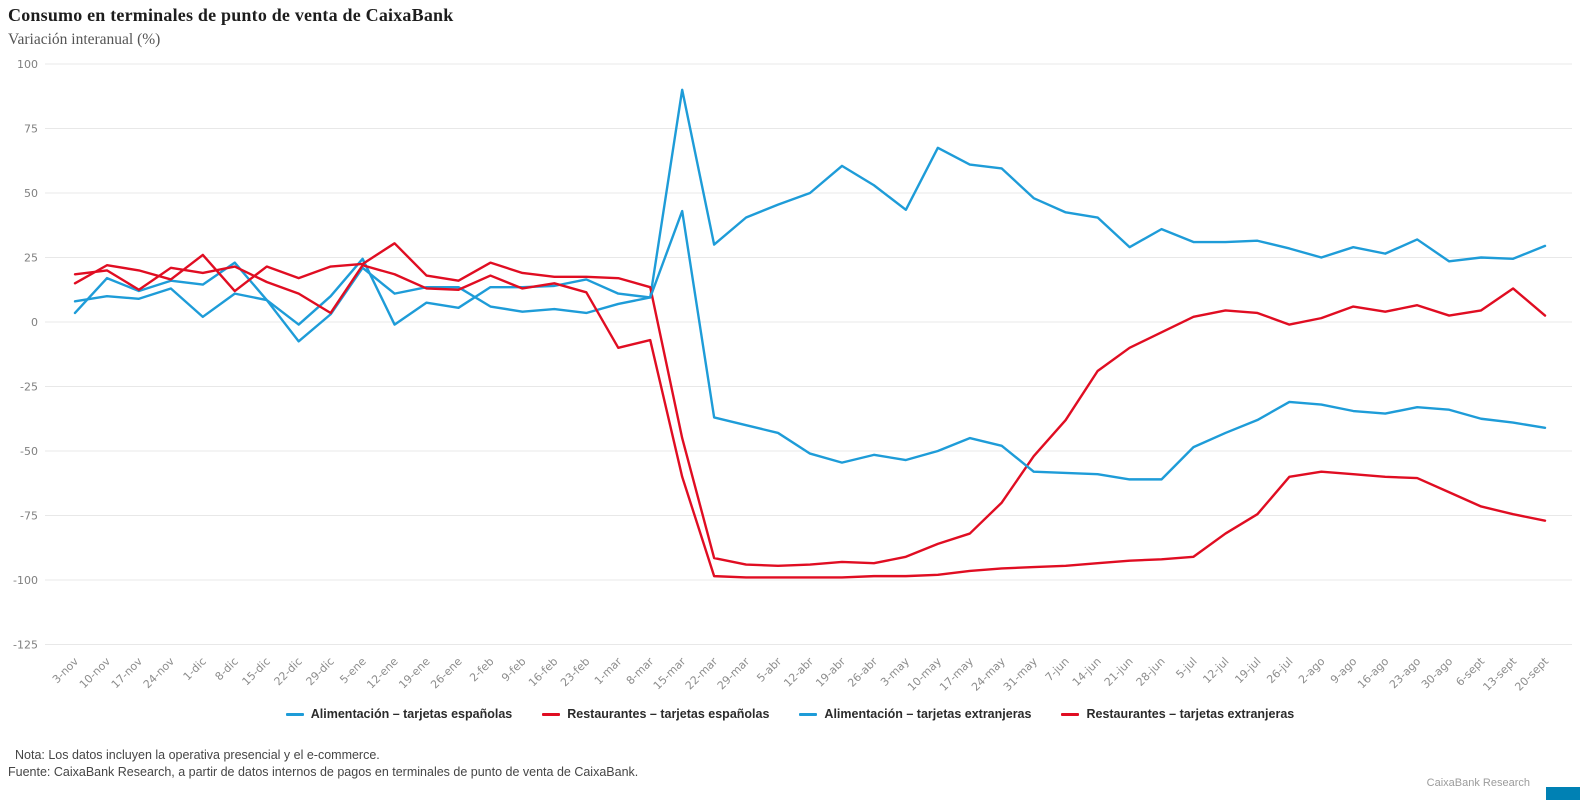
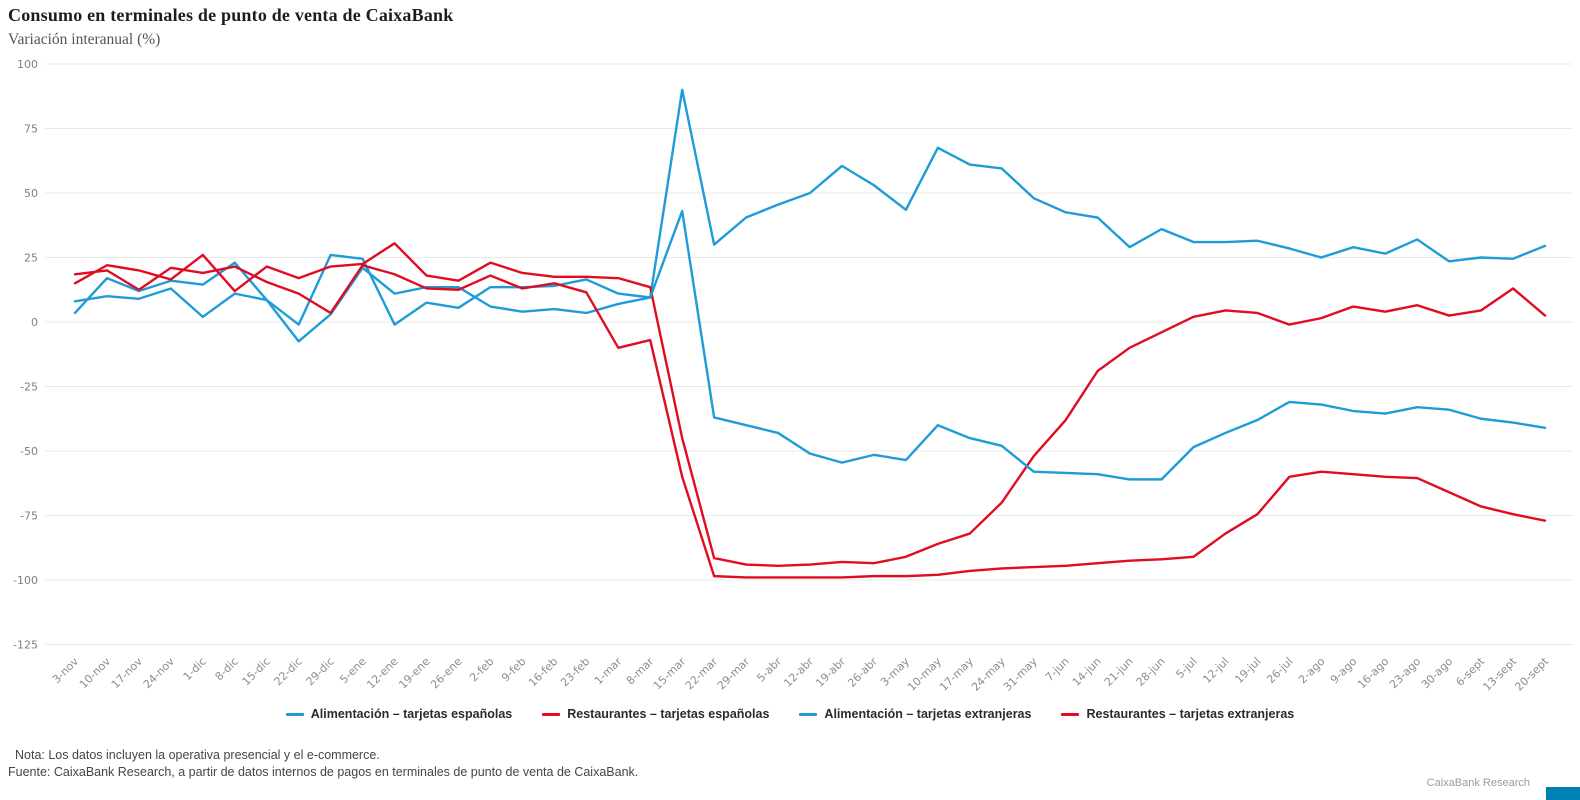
Alimentación – tarjetas españolas/29-dic: 10 -> 26
Alimentación – tarjetas extranjeras/10-may: -50 -> -40
